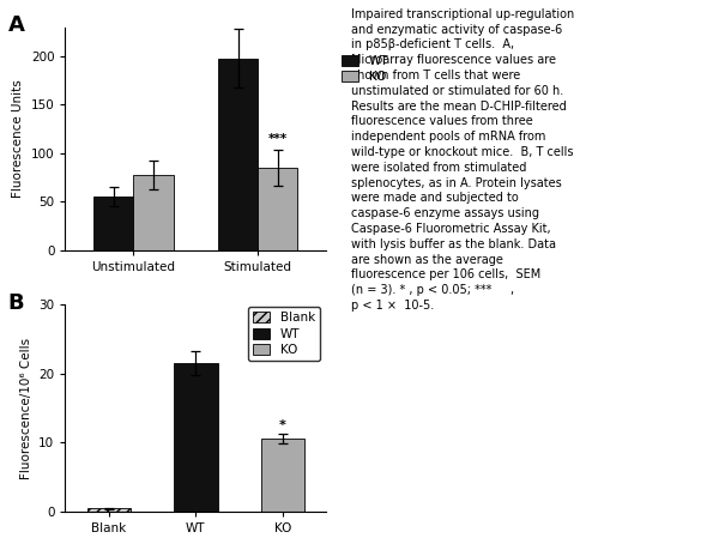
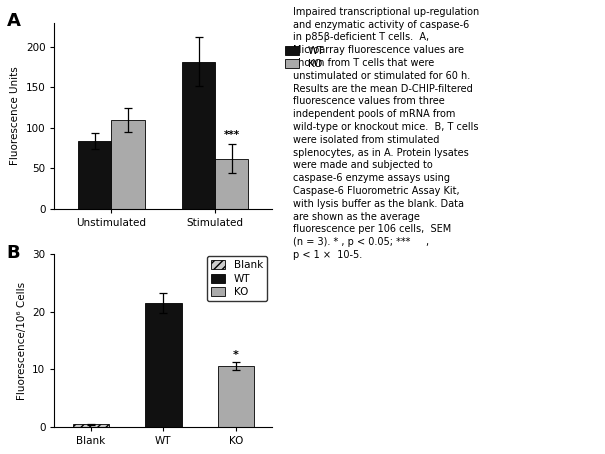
WT/Unstimulated: 55 -> 84
KO/Unstimulated: 78 -> 110
WT/Stimulated: 198 -> 182
KO/Stimulated: 85 -> 62
